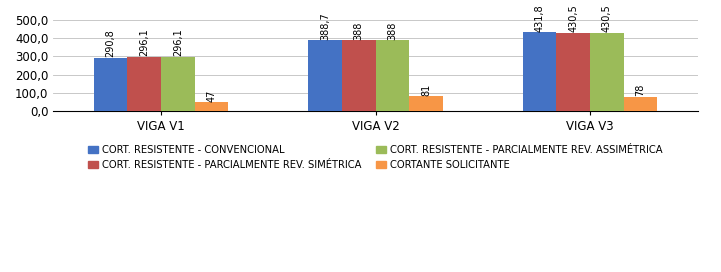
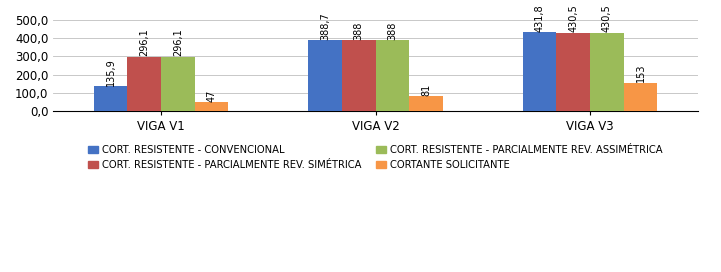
CORT. RESISTENTE - CONVENCIONAL/VIGA V1: 290,8 -> 135,9
CORTANTE SOLICITANTE/VIGA V3: 78 -> 153
